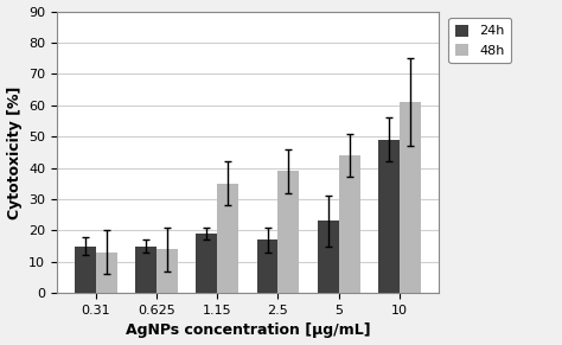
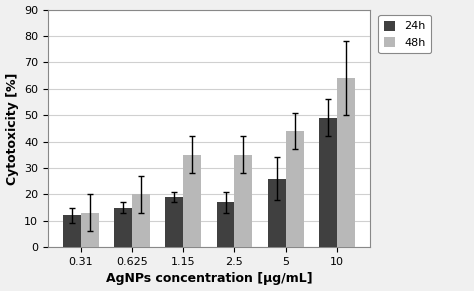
24h/0.31: 15 -> 12
48h/0.625: 14 -> 20
48h/2.5: 39 -> 35
24h/5: 23 -> 26
48h/10: 61 -> 64
